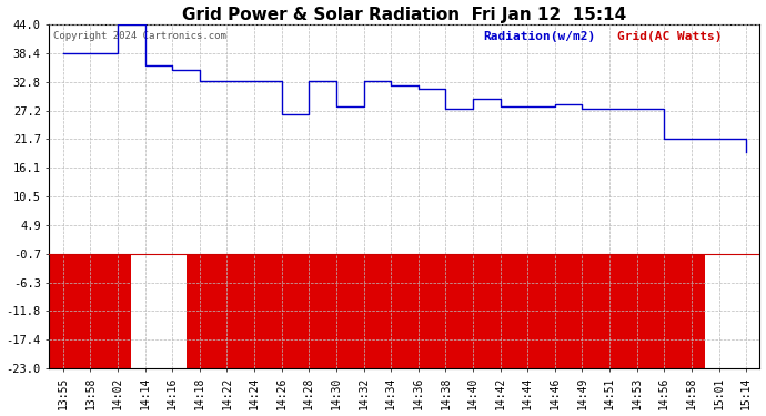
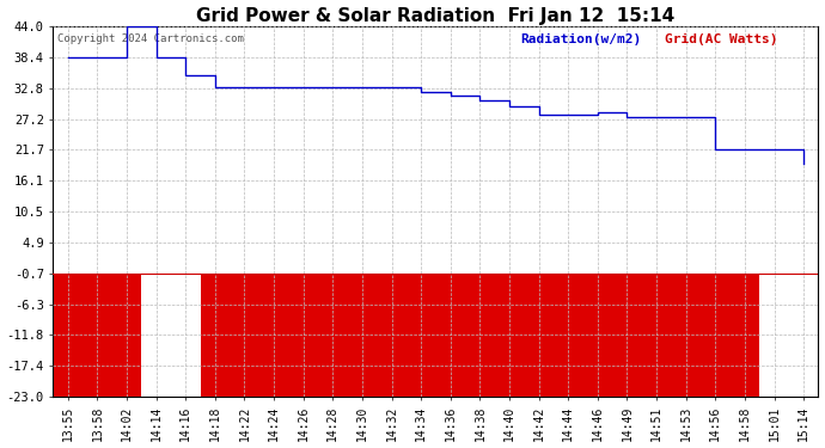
14:14: 36.0 -> 38.4
14:26: 26.5 -> 33.0
14:30: 28.0 -> 33.0
14:38: 27.5 -> 30.5
